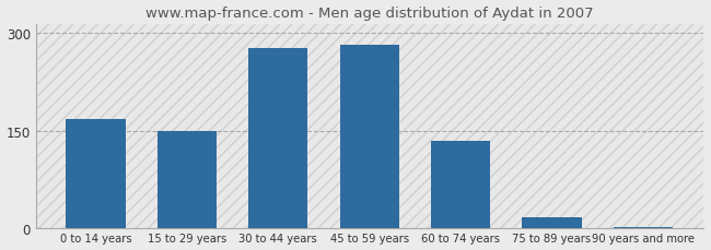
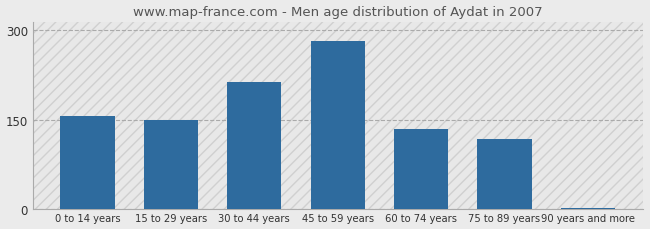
0 to 14 years: 168 -> 156
30 to 44 years: 278 -> 214
75 to 89 years: 17 -> 118
